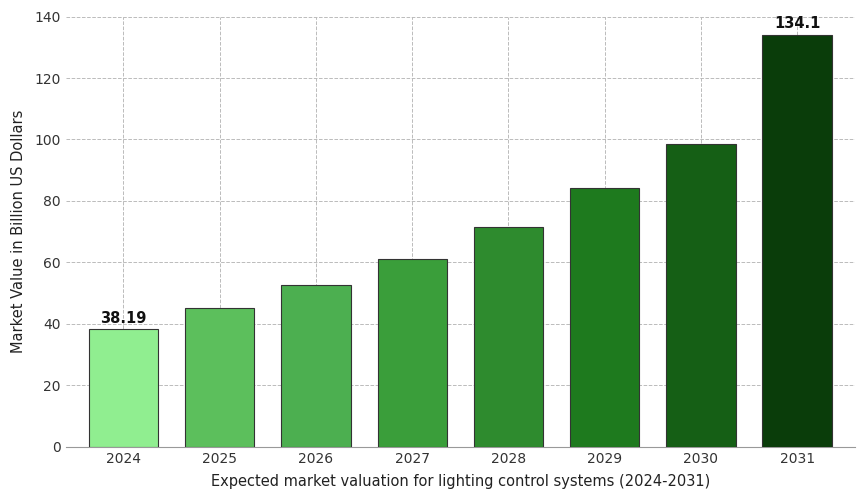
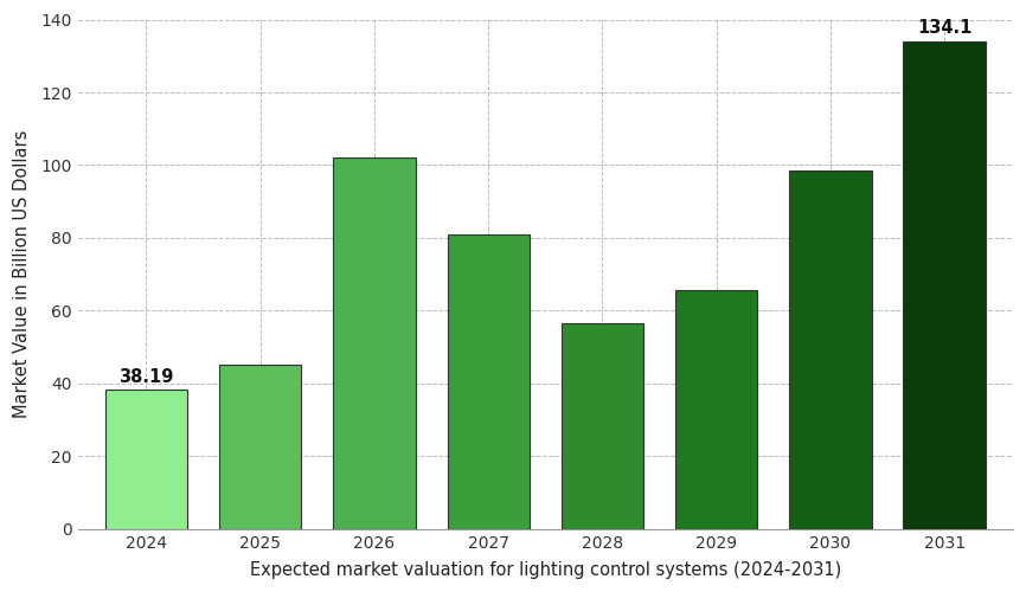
2026: 52.5 -> 102.0
2027: 61.2 -> 81.0
2028: 71.5 -> 56.5
2029: 84.3 -> 65.5
